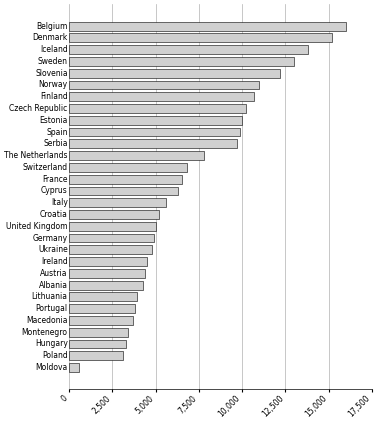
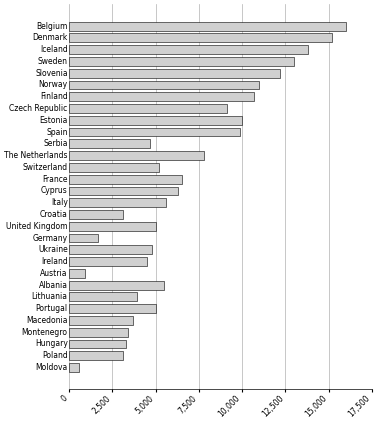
Czech Republic: 10,200 -> 9,100
Serbia: 9,700 -> 4,700
Switzerland: 6,800 -> 5,200
Croatia: 5,200 -> 3,100
Germany: 4,900 -> 1,700
Austria: 4,400 -> 900
Albania: 4,300 -> 5,500
Portugal: 3,800 -> 5,000
